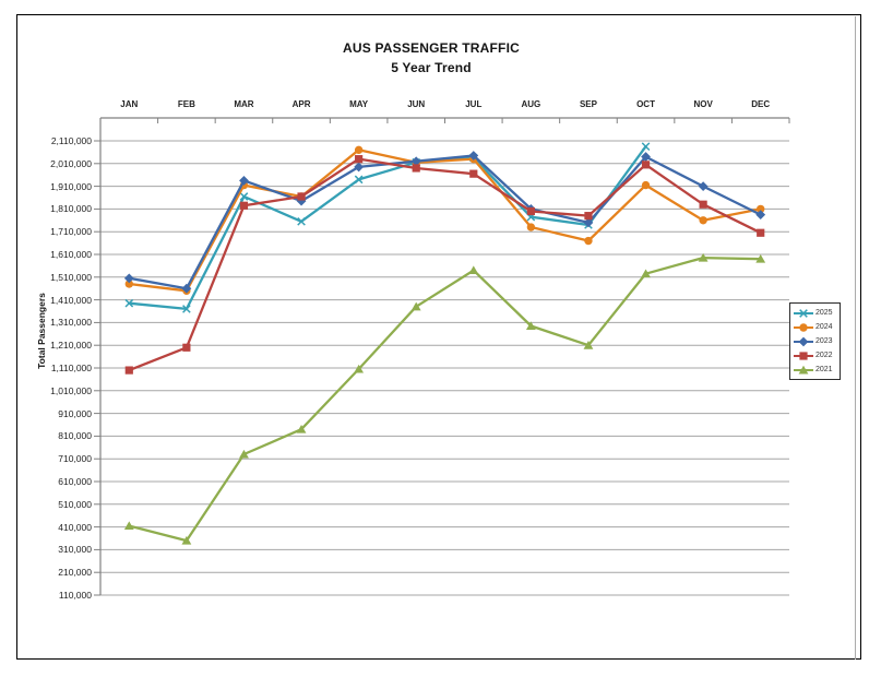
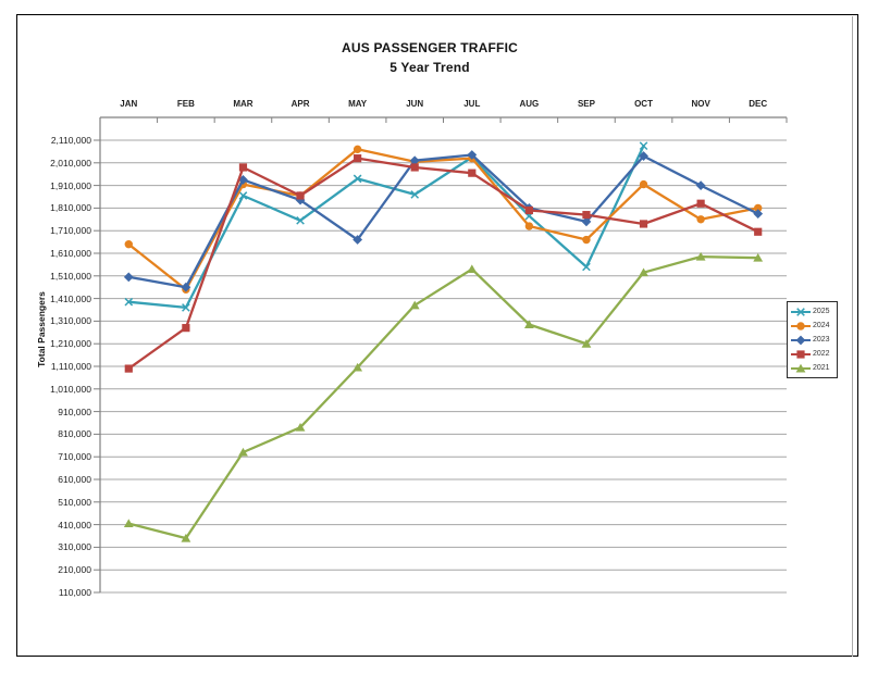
2024/JAN: 1480000 -> 1650000
2022/FEB: 1200000 -> 1280000
2022/MAR: 1820000 -> 1990000
2023/MAY: 2000000 -> 1670000
2025/JUN: 2020000 -> 1870000
2025/SEP: 1740000 -> 1550000
2022/OCT: 2000000 -> 1740000
